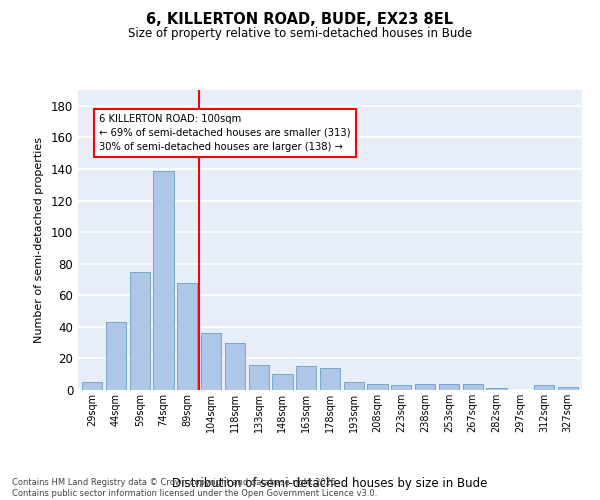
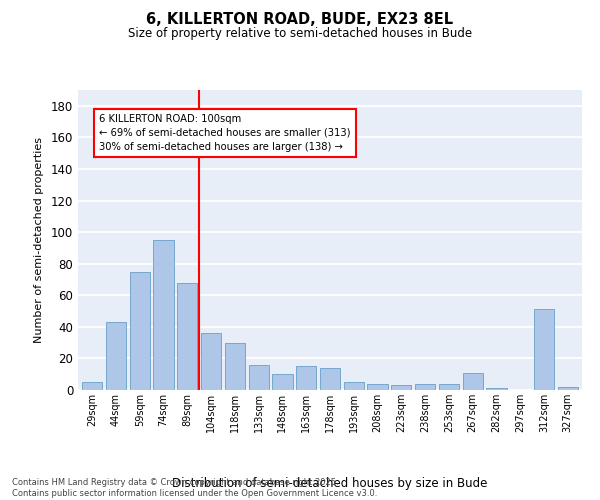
74sqm: 139 -> 95
267sqm: 4 -> 11
312sqm: 3 -> 51
